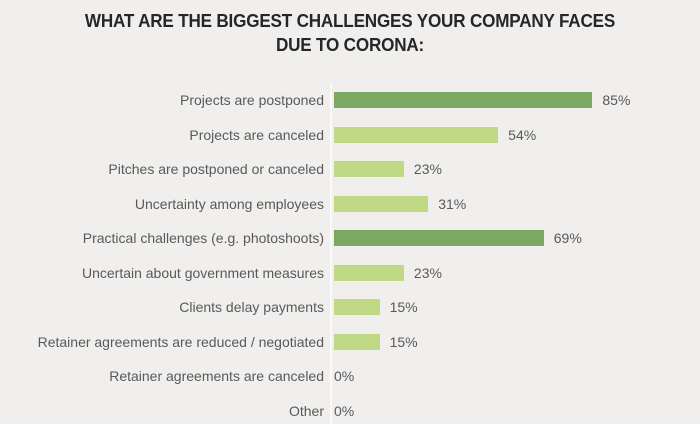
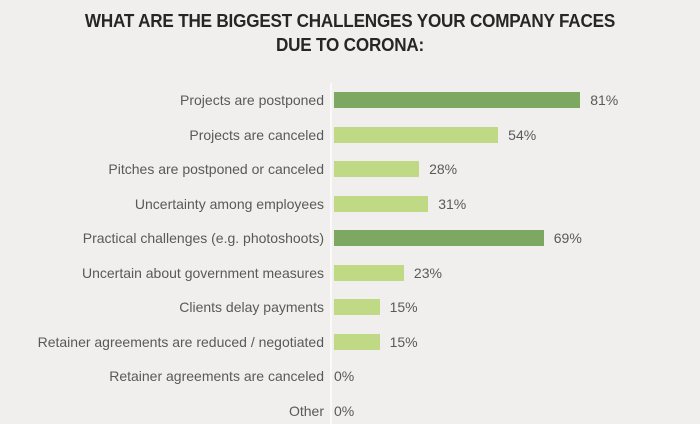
Projects are postponed: 85% -> 81%
Pitches are postponed or canceled: 23% -> 28%
